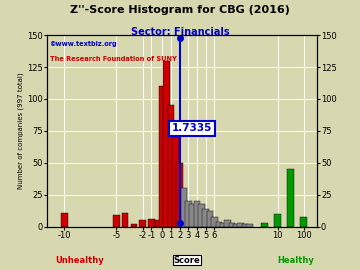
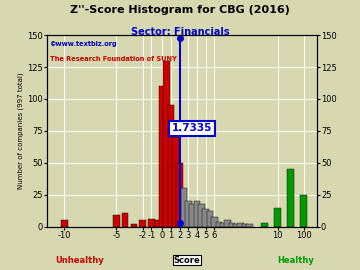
-10: 11 -> 5
10: 10 -> 15
100: 8 -> 25
